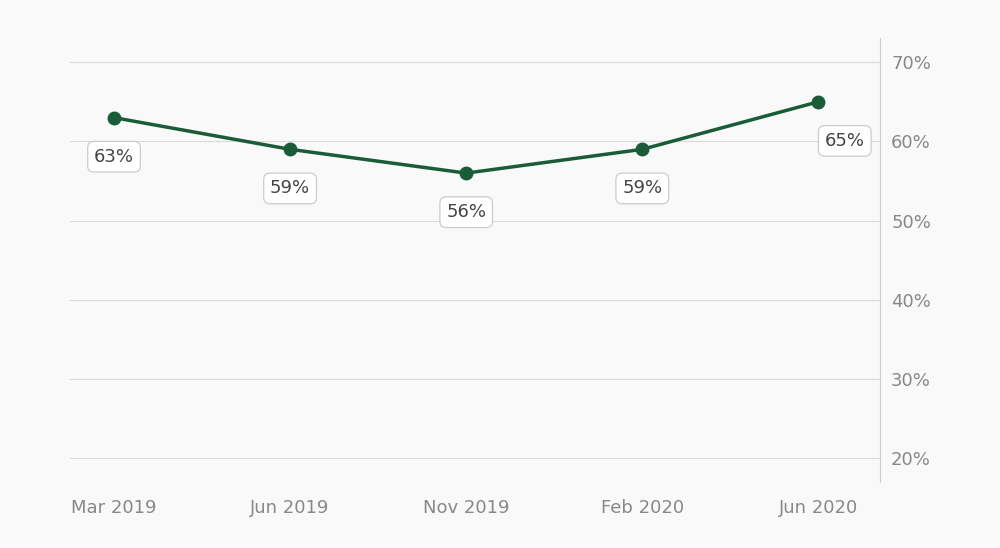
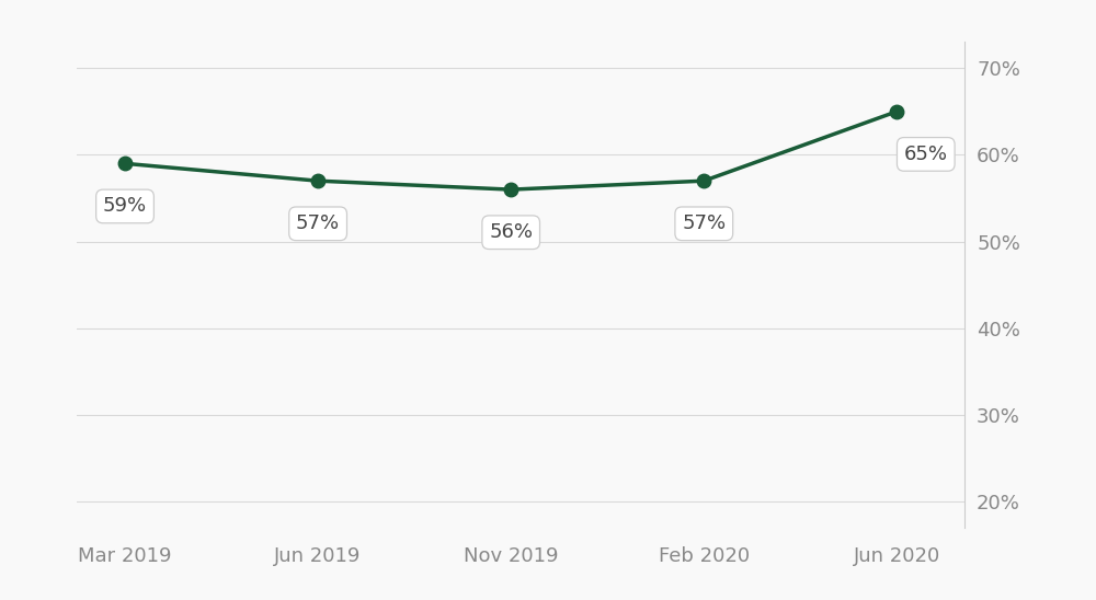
Mar 2019: 63% -> 59%
Jun 2019: 59% -> 57%
Feb 2020: 59% -> 57%
